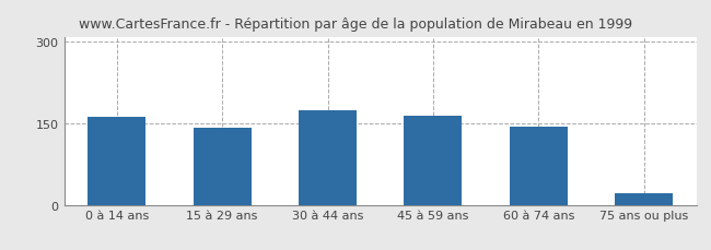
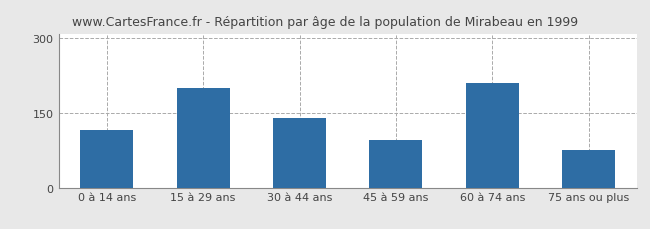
0 à 14 ans: 163 -> 115
15 à 29 ans: 143 -> 200
30 à 44 ans: 175 -> 140
45 à 59 ans: 164 -> 95
60 à 74 ans: 144 -> 210
75 ans ou plus: 21 -> 75
